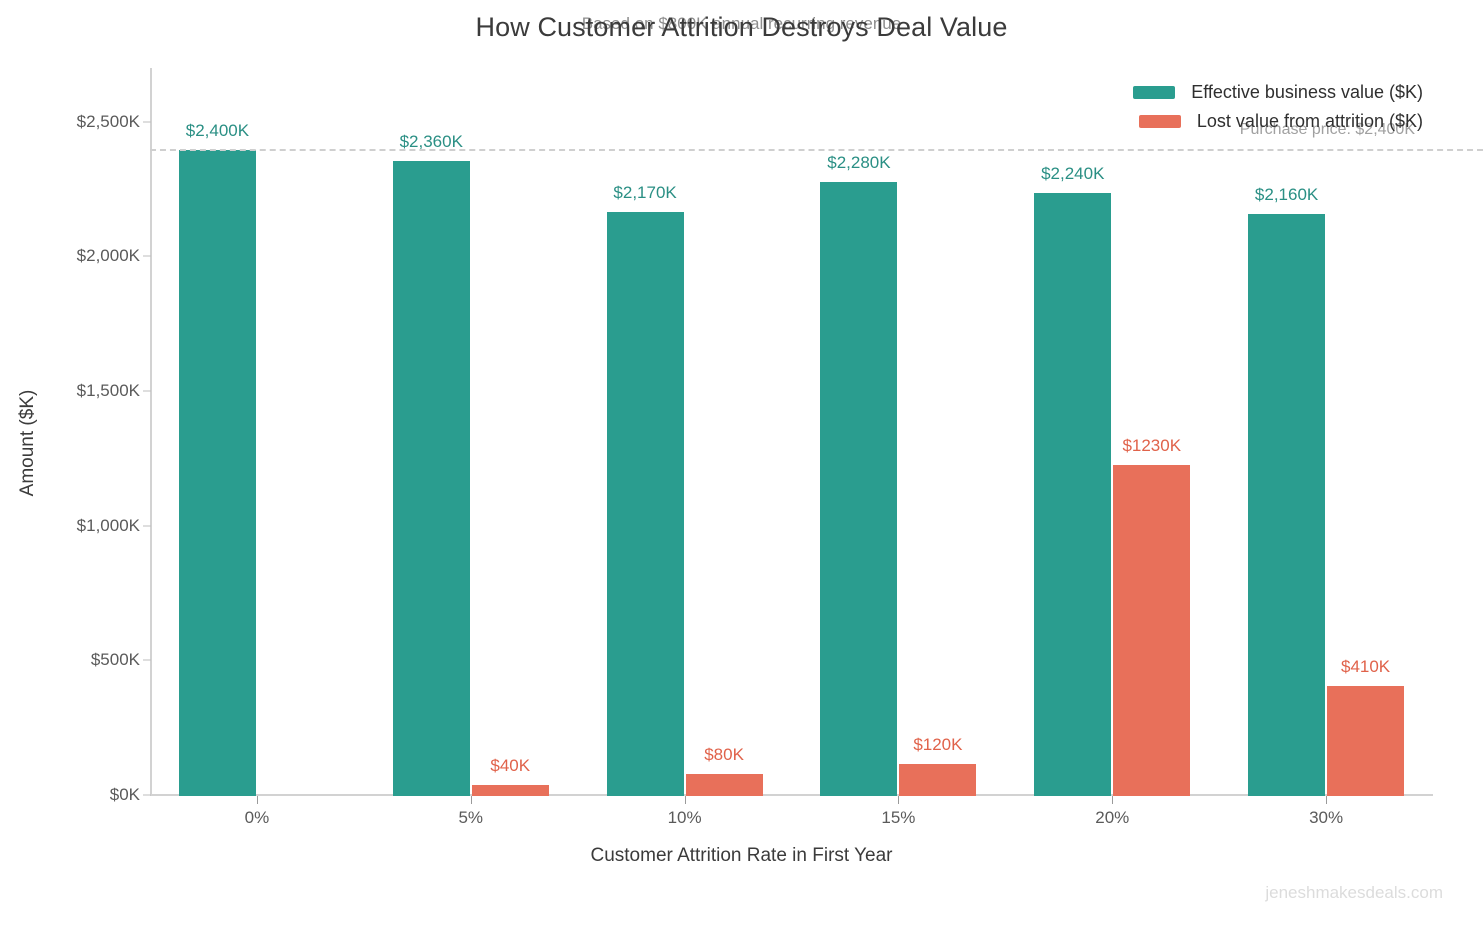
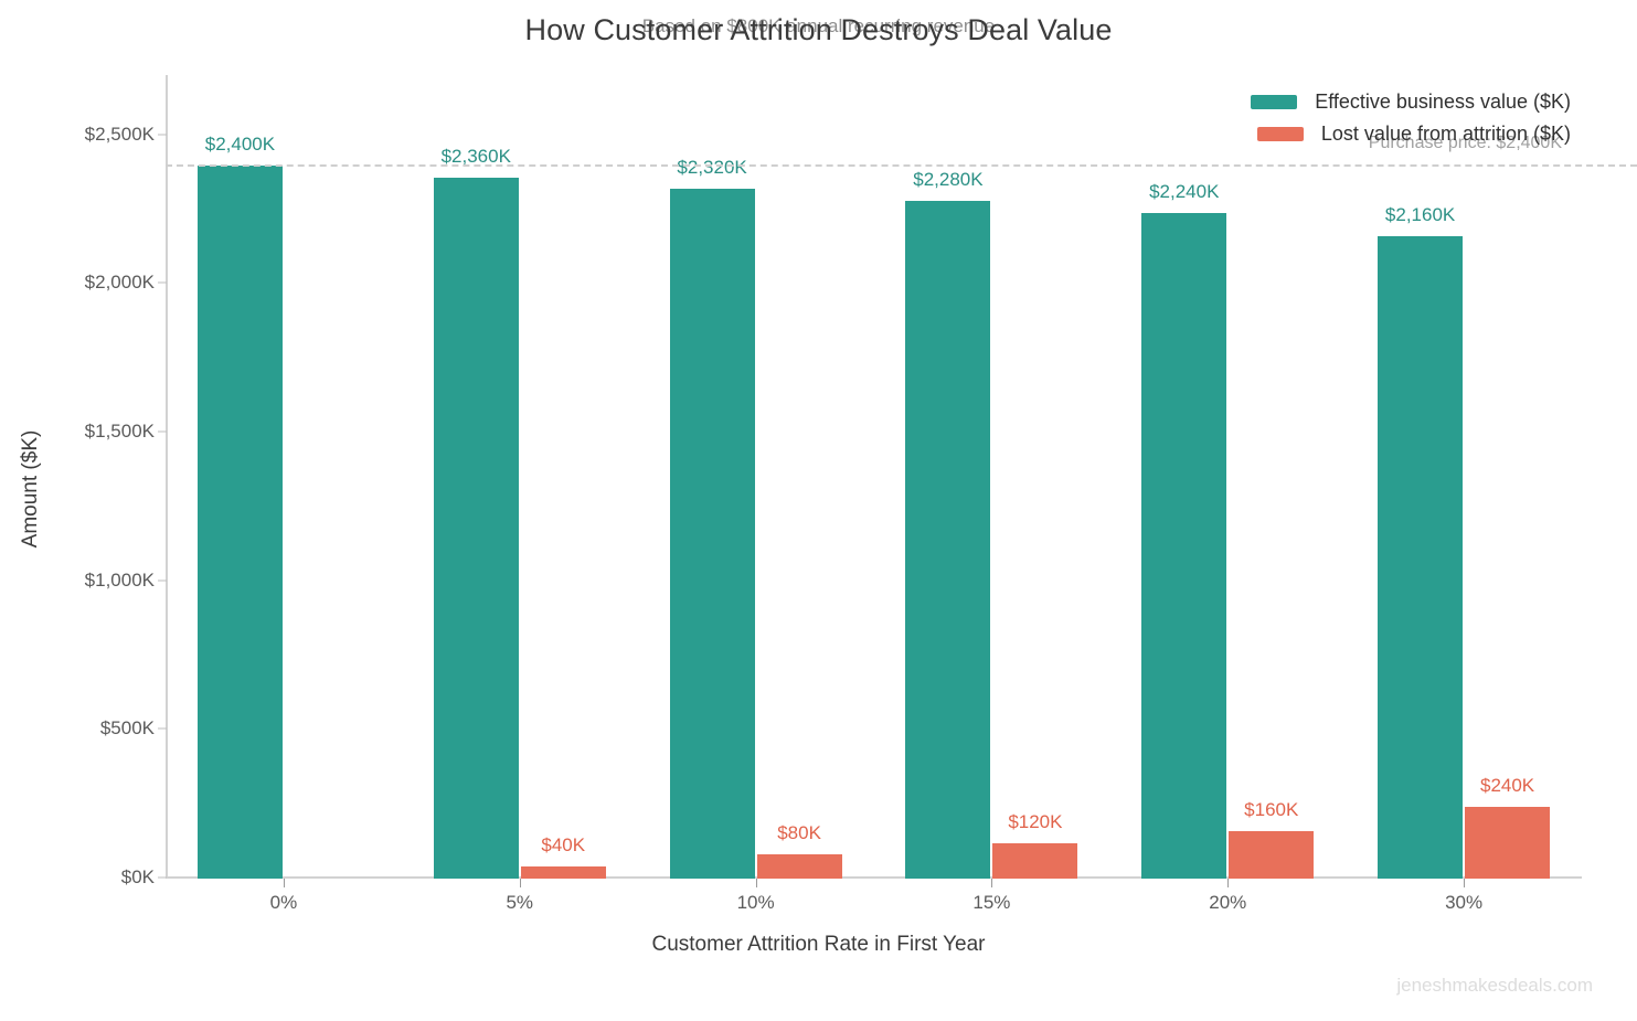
Effective business value ($K)/10%: $2,170K -> $2,320K
Lost value from attrition ($K)/20%: $1230K -> $160K
Lost value from attrition ($K)/30%: $410K -> $240K
